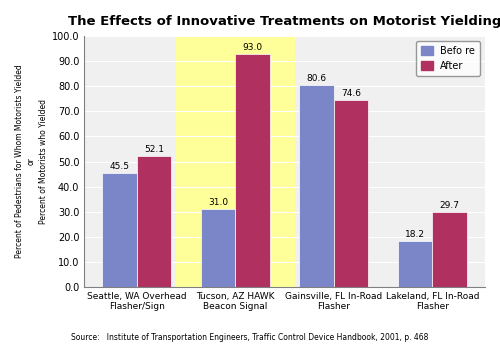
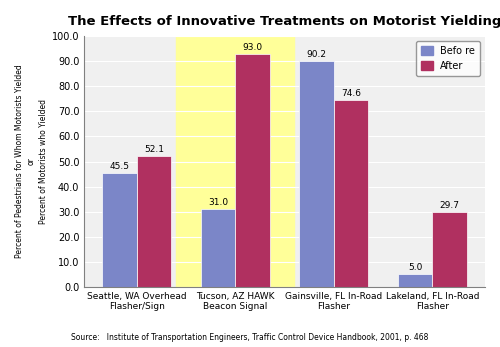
Befo re/Gainsville, FL In-Road Flasher: 80.6 -> 90.2
Befo re/Lakeland, FL In-Road Flasher: 18.2 -> 5.0
